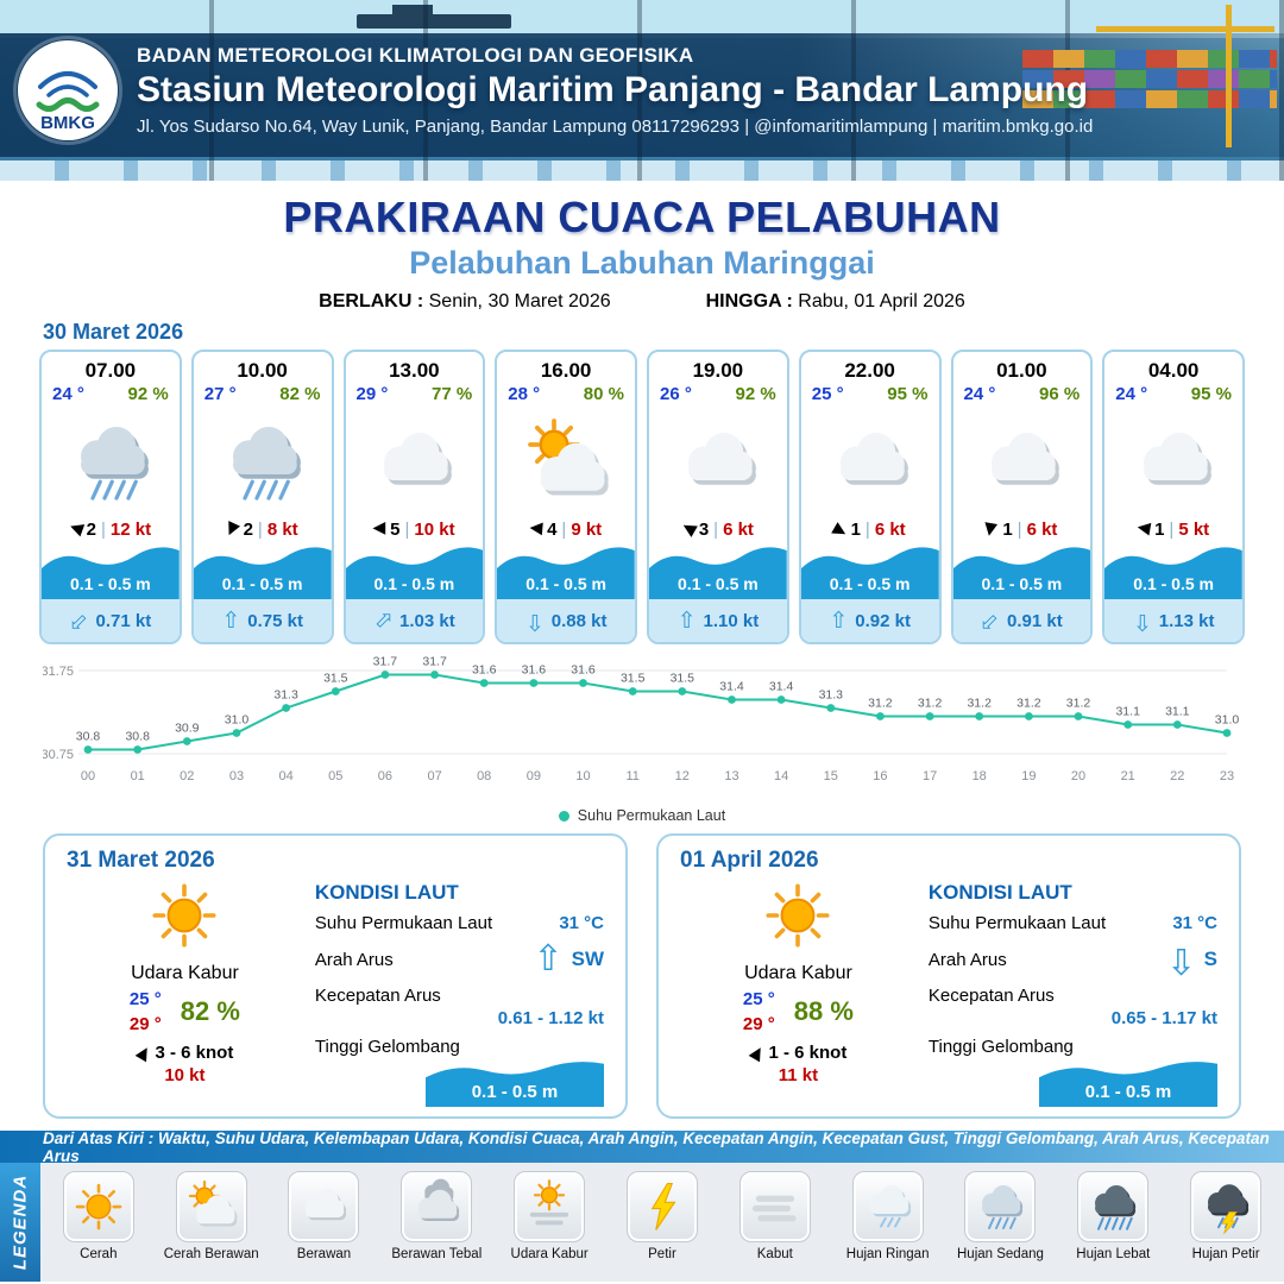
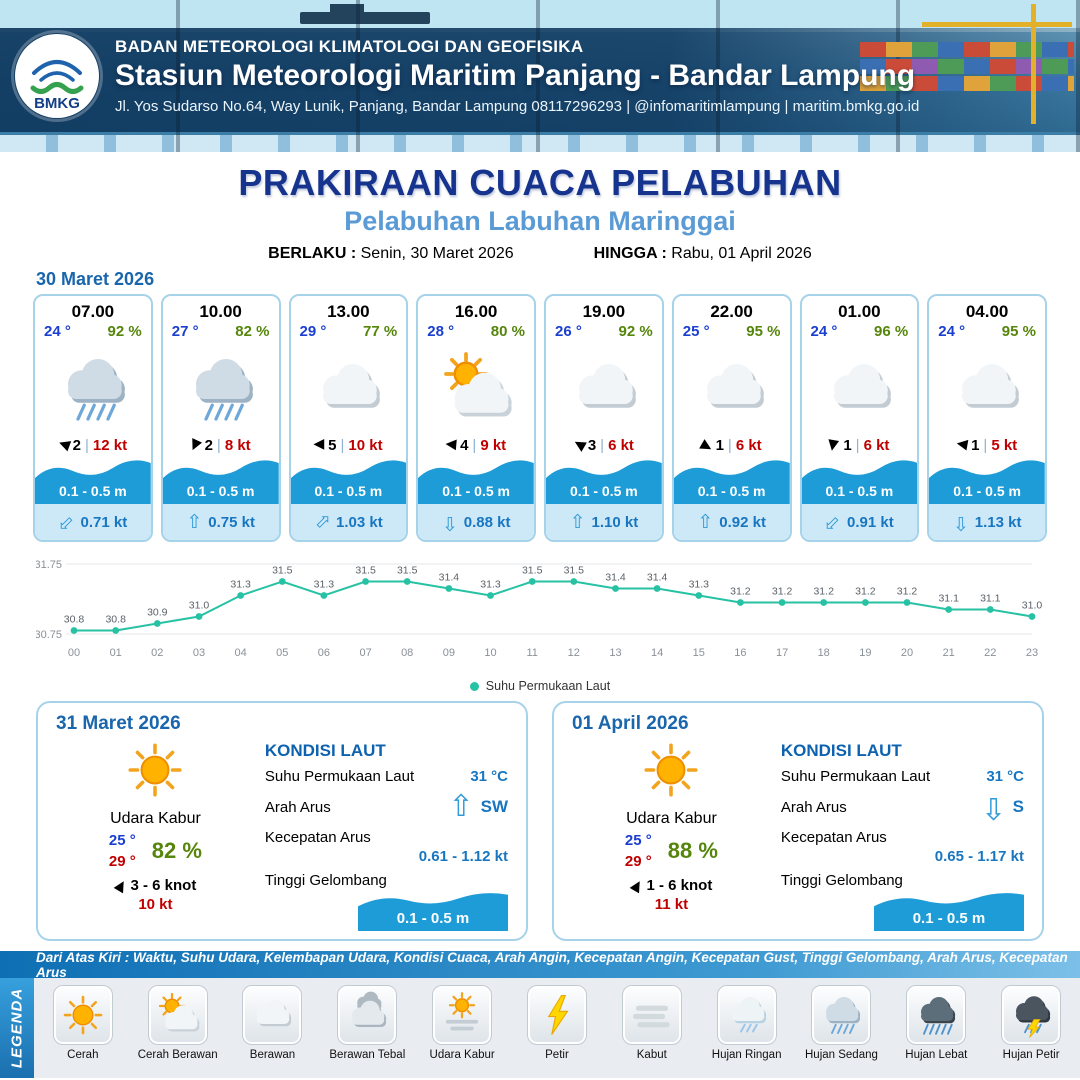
06: 31.7 -> 31.3
07: 31.7 -> 31.5
08: 31.6 -> 31.5
09: 31.6 -> 31.4
10: 31.6 -> 31.3
